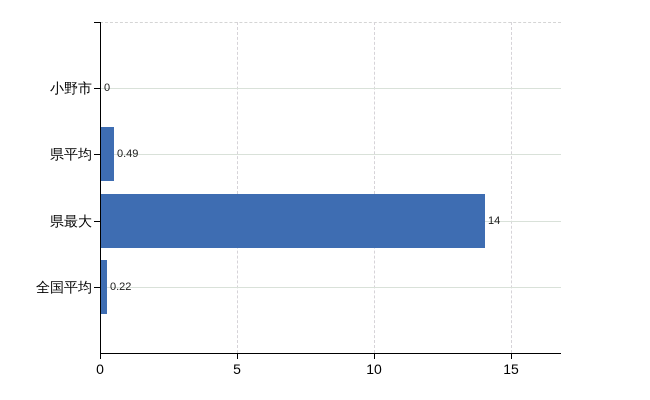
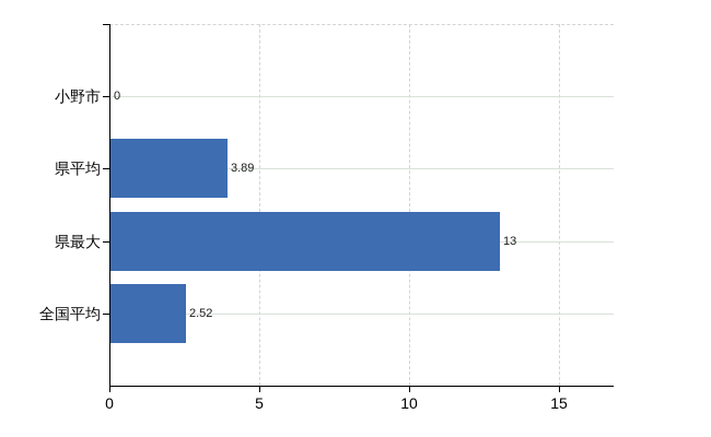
県平均: 0.49 -> 3.89
県最大: 14 -> 13
全国平均: 0.22 -> 2.52
